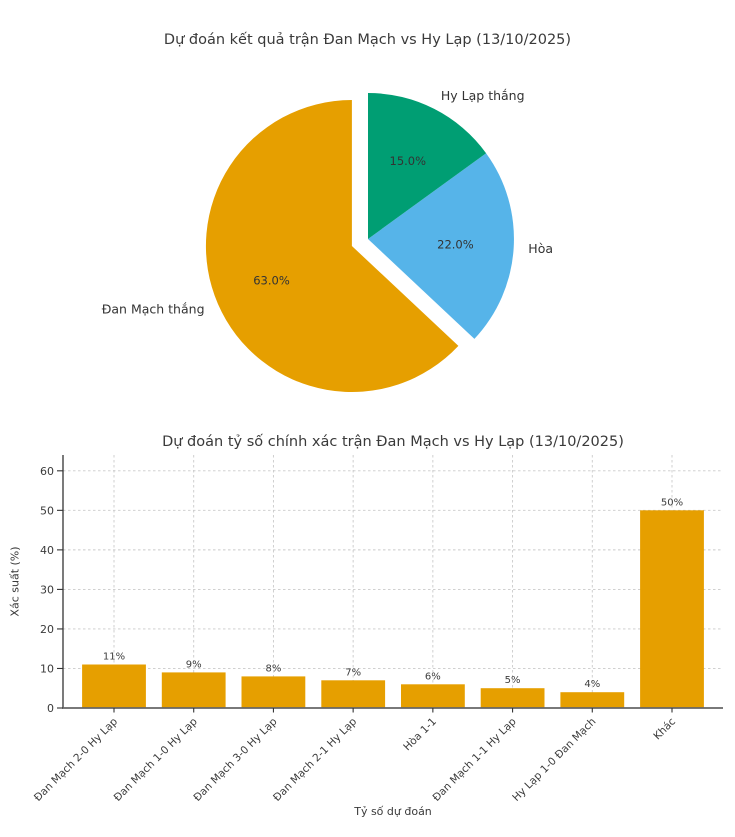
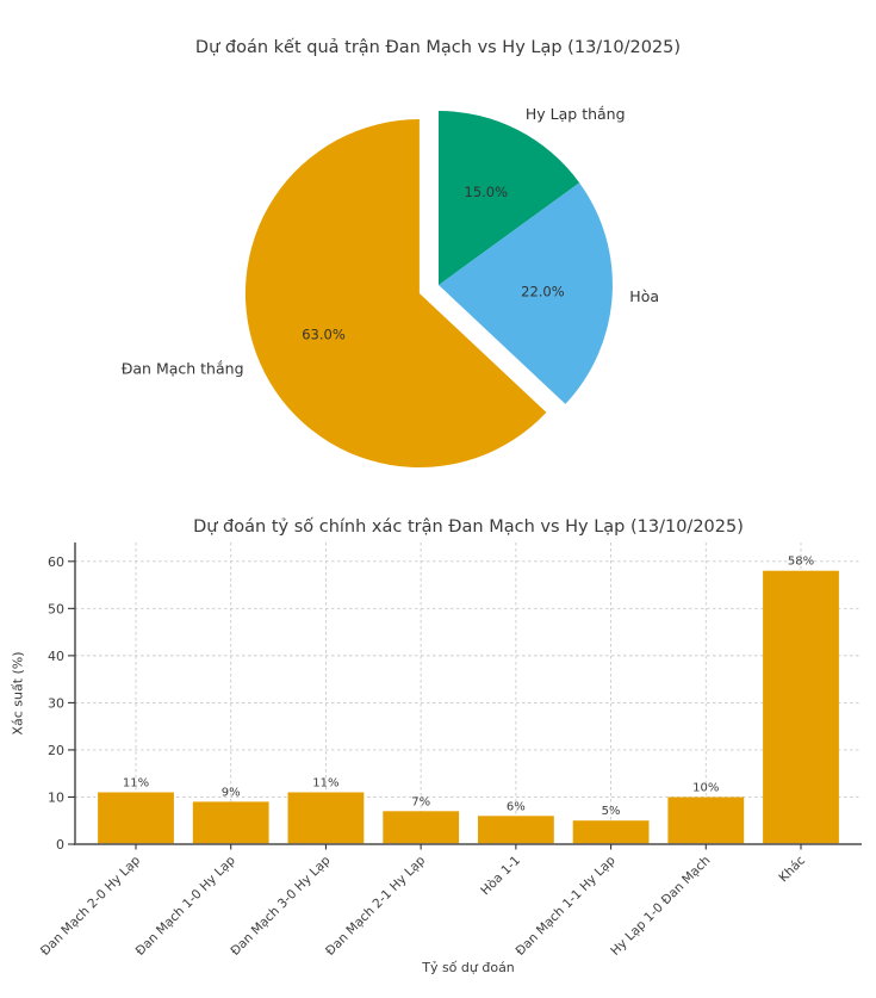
Dự đoán tỷ số chính xác trận Đan Mạch vs Hy Lạp (13/10/2025)/Đan Mạch 3-0 Hy Lạp: 8% -> 11%
Dự đoán tỷ số chính xác trận Đan Mạch vs Hy Lạp (13/10/2025)/Hy Lạp 1-0 Đan Mạch: 4% -> 10%
Dự đoán tỷ số chính xác trận Đan Mạch vs Hy Lạp (13/10/2025)/Khác: 50% -> 58%
